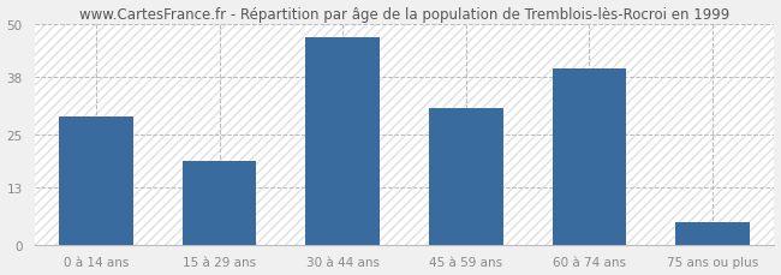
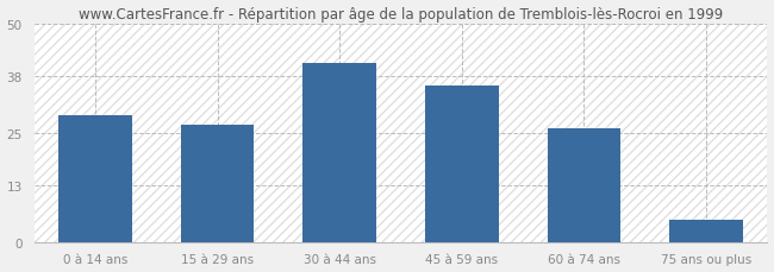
15 à 29 ans: 19 -> 27
30 à 44 ans: 47 -> 41
45 à 59 ans: 31 -> 36
60 à 74 ans: 40 -> 26
